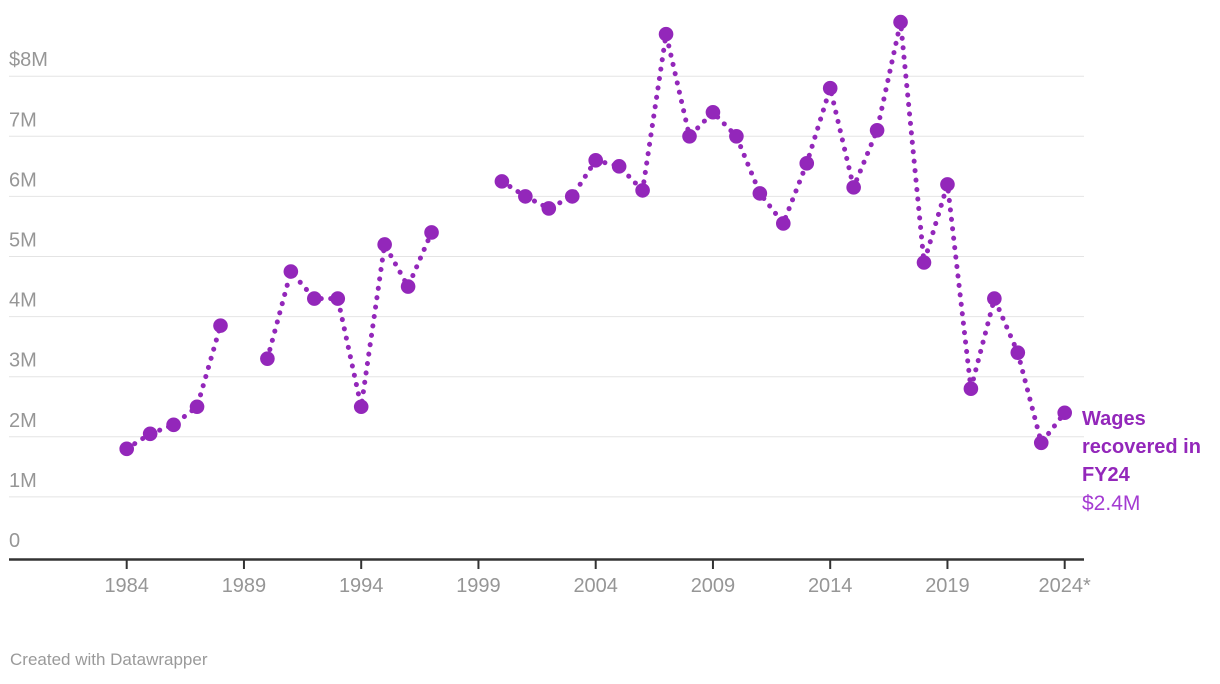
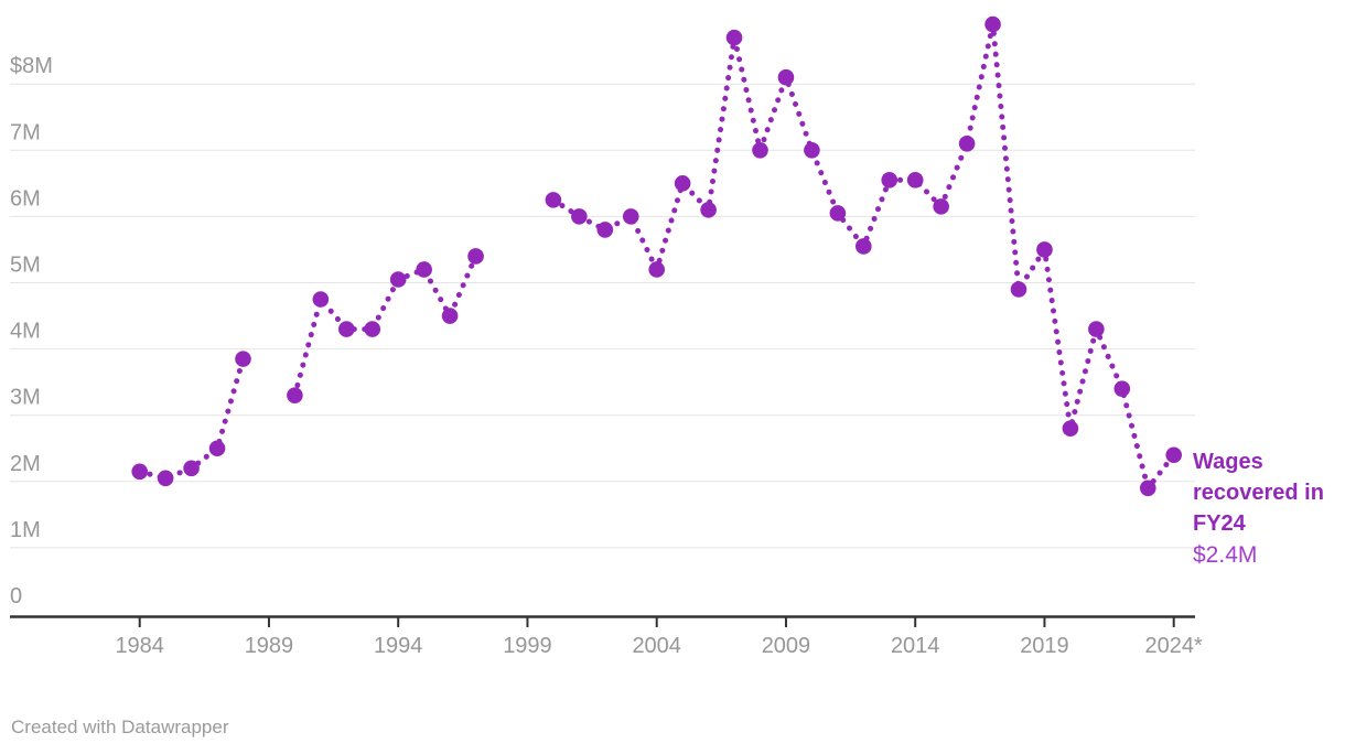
1984: $1.8M -> $2.1M
1994: $2.5M -> $5.0M
2004: $6.6M -> $5.2M
2009: $7.4M -> $8.1M
2014: $7.8M -> $6.5M
2019: $6.2M -> $5.5M
